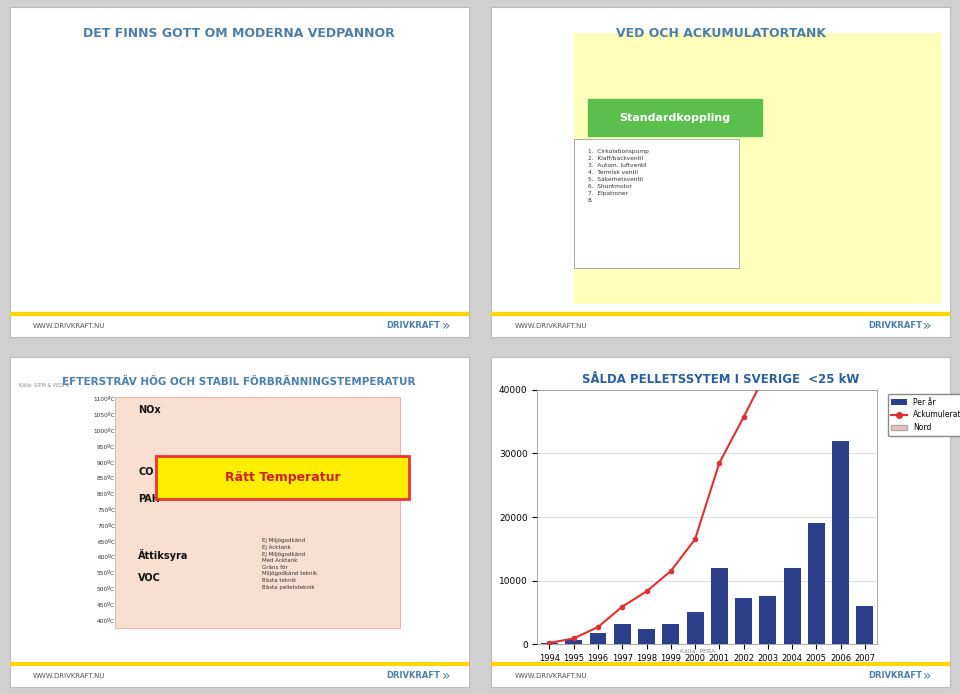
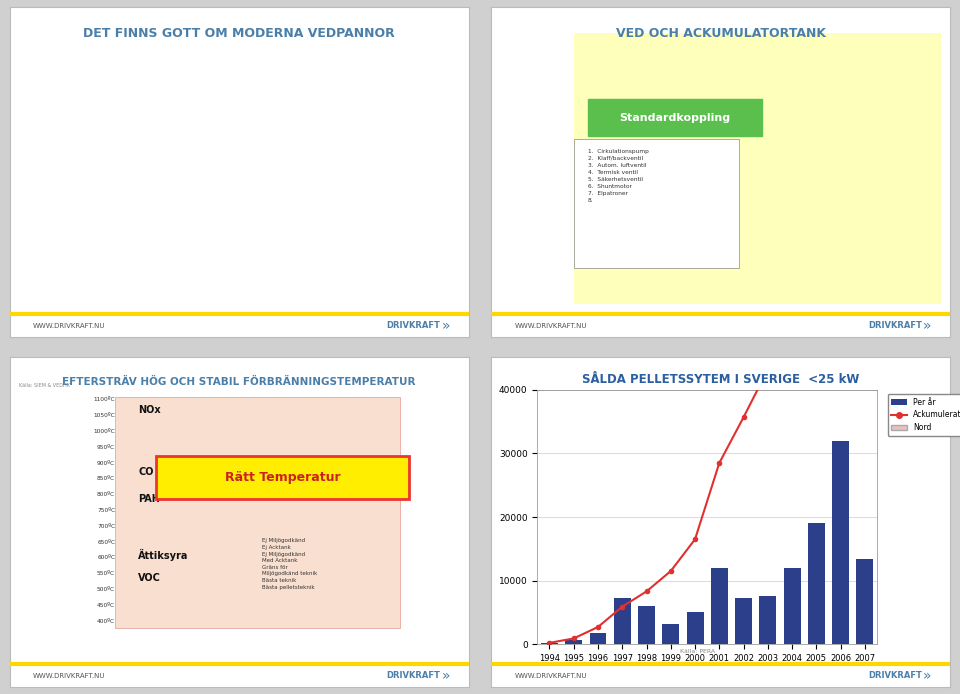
Per år/1997: 3200 -> 7200
Per år/1998: 2400 -> 6000
Per år/2007: 6000 -> 13400
